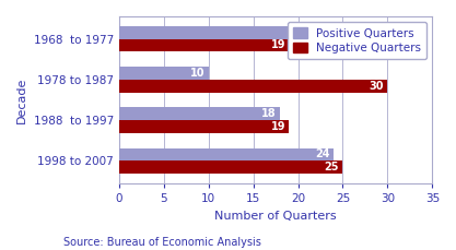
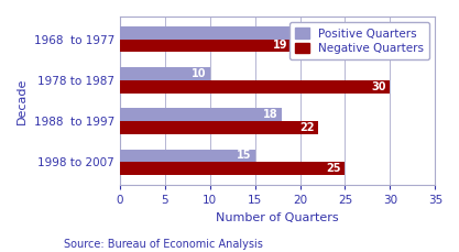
Negative Quarters/1988 to 1997: 19 -> 22
Positive Quarters/1998 to 2007: 24 -> 15
